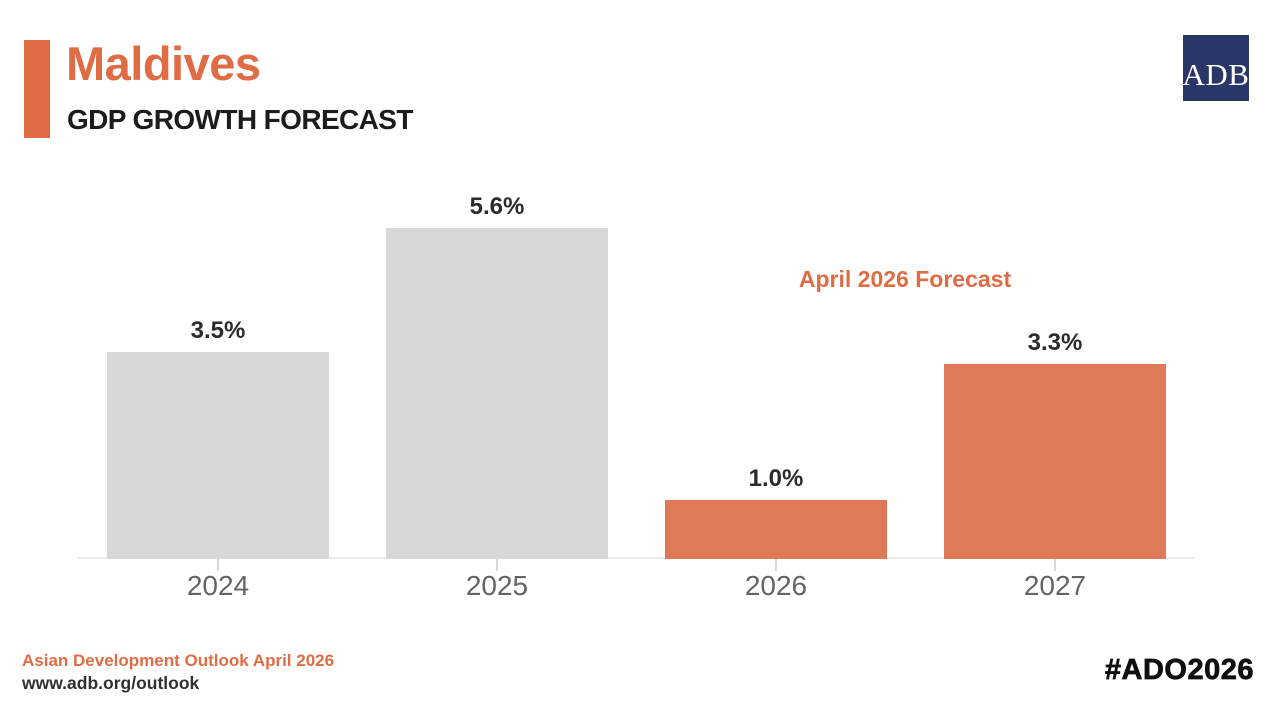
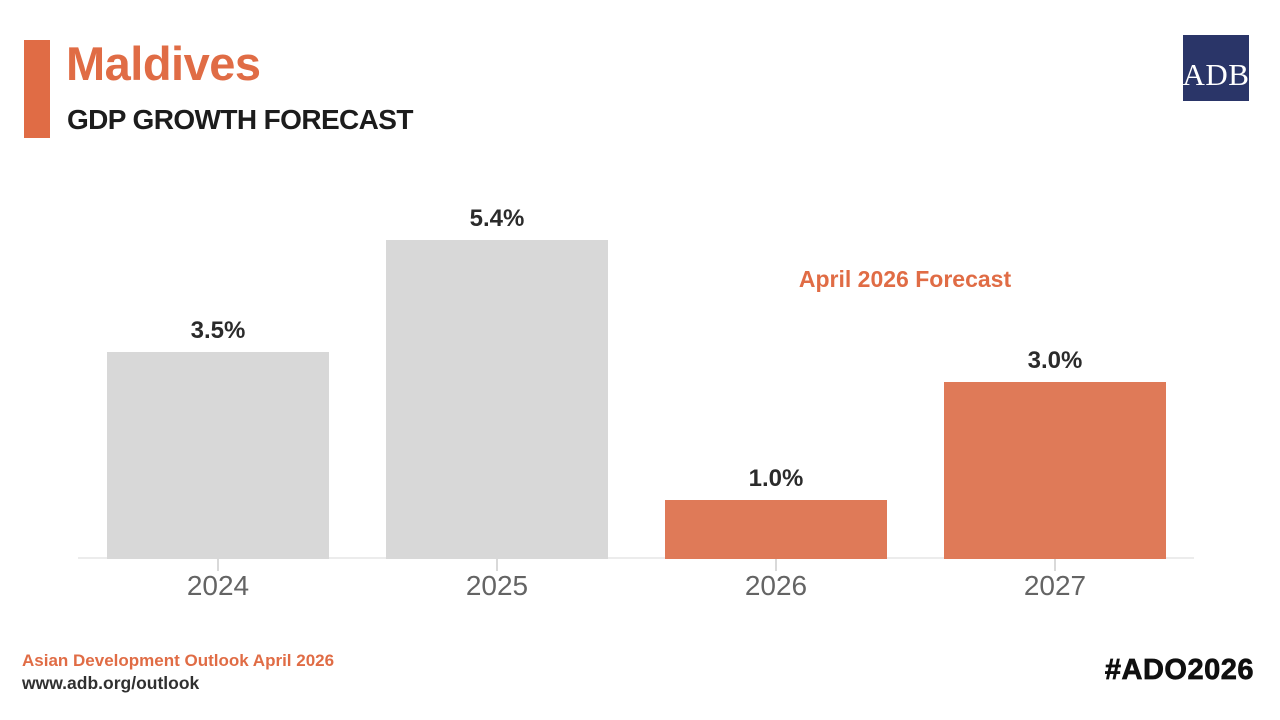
2025: 5.6% -> 5.4%
2027: 3.3% -> 3.0%
